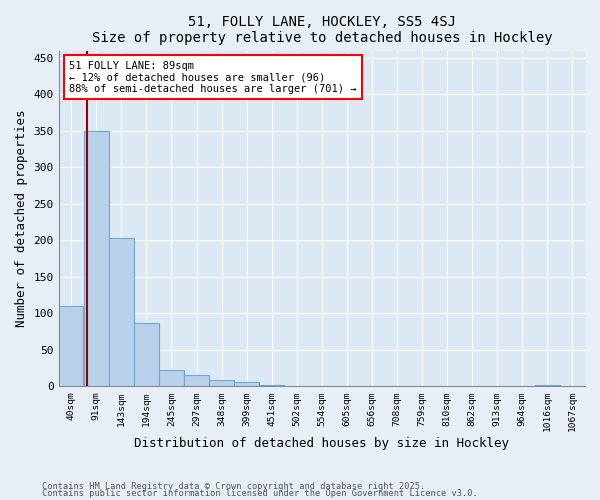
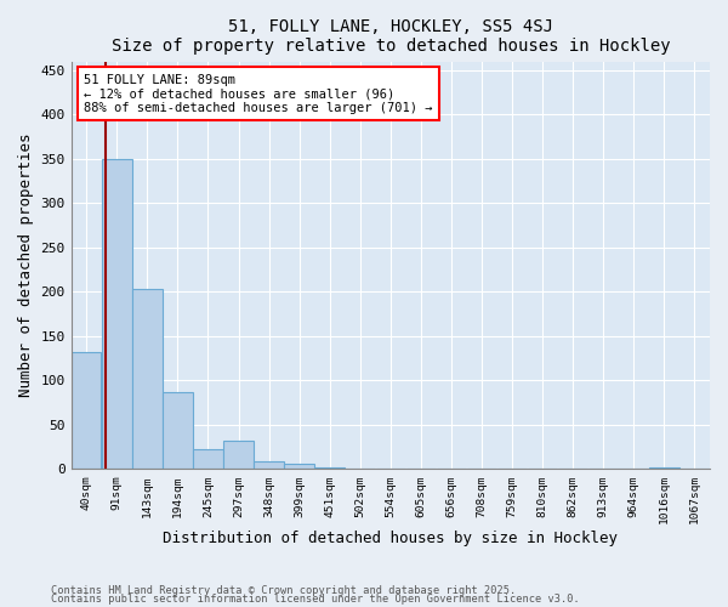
40sqm: 110 -> 132
297sqm: 15 -> 32
